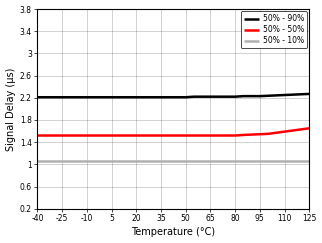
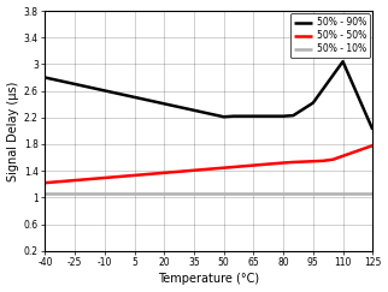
50% - 90%/-40: 2.21 -> 2.80
50% - 50%/-40: 1.52 -> 1.22
50% - 90%/95: 2.23 -> 2.42
50% - 90%/110: 2.25 -> 3.04
50% - 90%/125: 2.27 -> 2.02
50% - 50%/125: 1.65 -> 1.78
